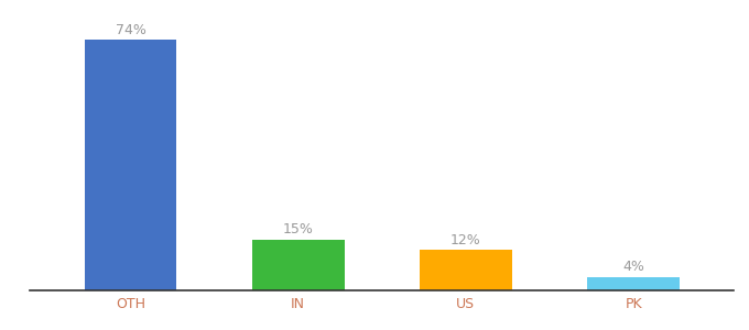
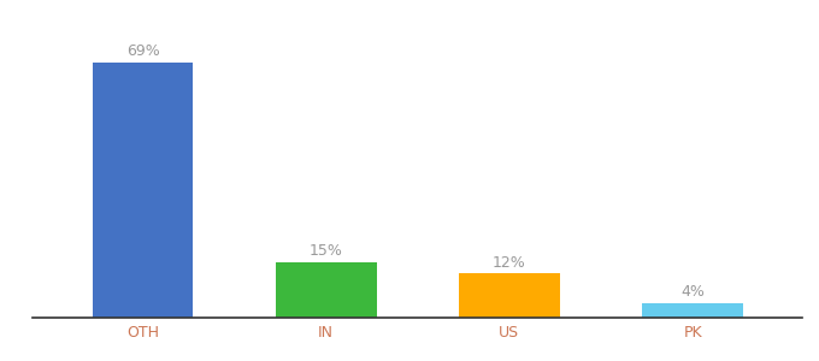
OTH: 74% -> 69%
